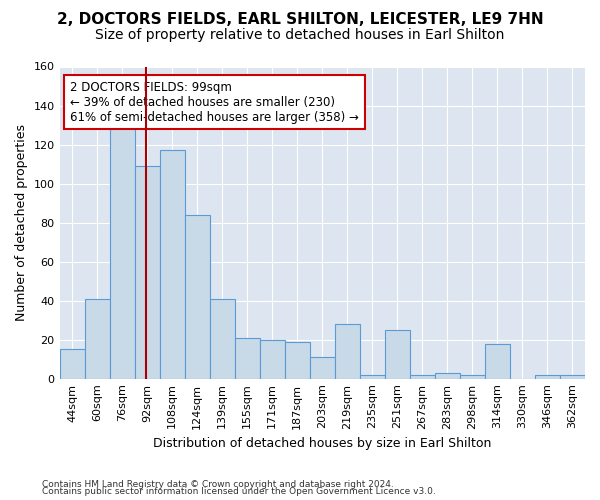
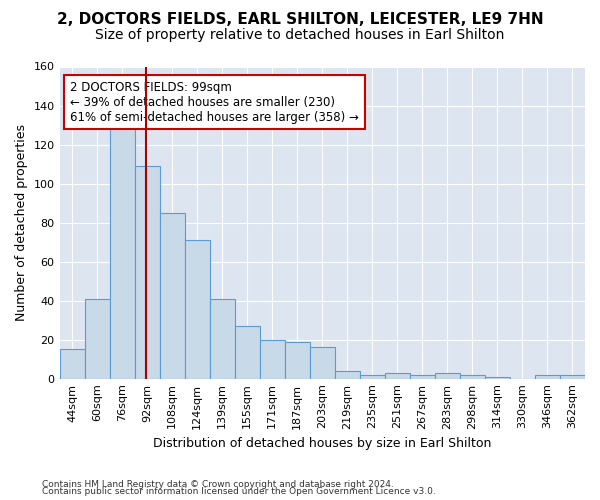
108sqm: 117 -> 85
124sqm: 84 -> 71
155sqm: 21 -> 27
203sqm: 11 -> 16
219sqm: 28 -> 4
251sqm: 25 -> 3
314sqm: 18 -> 1
